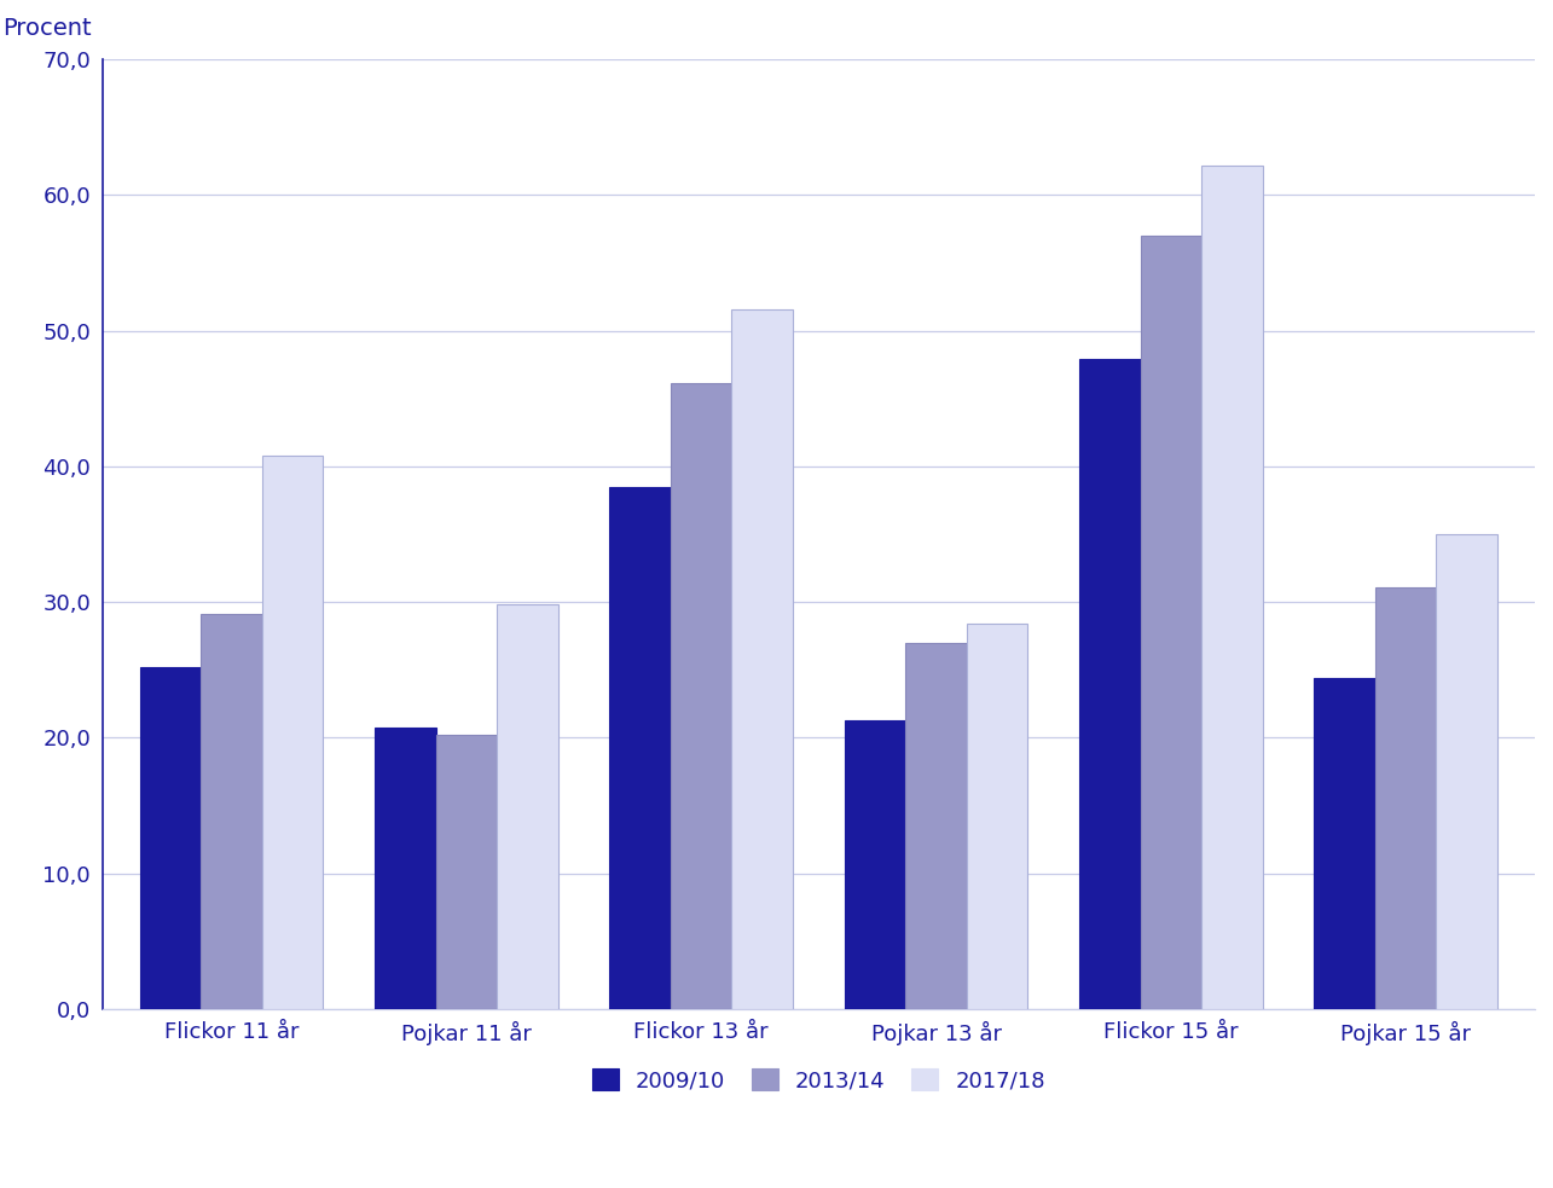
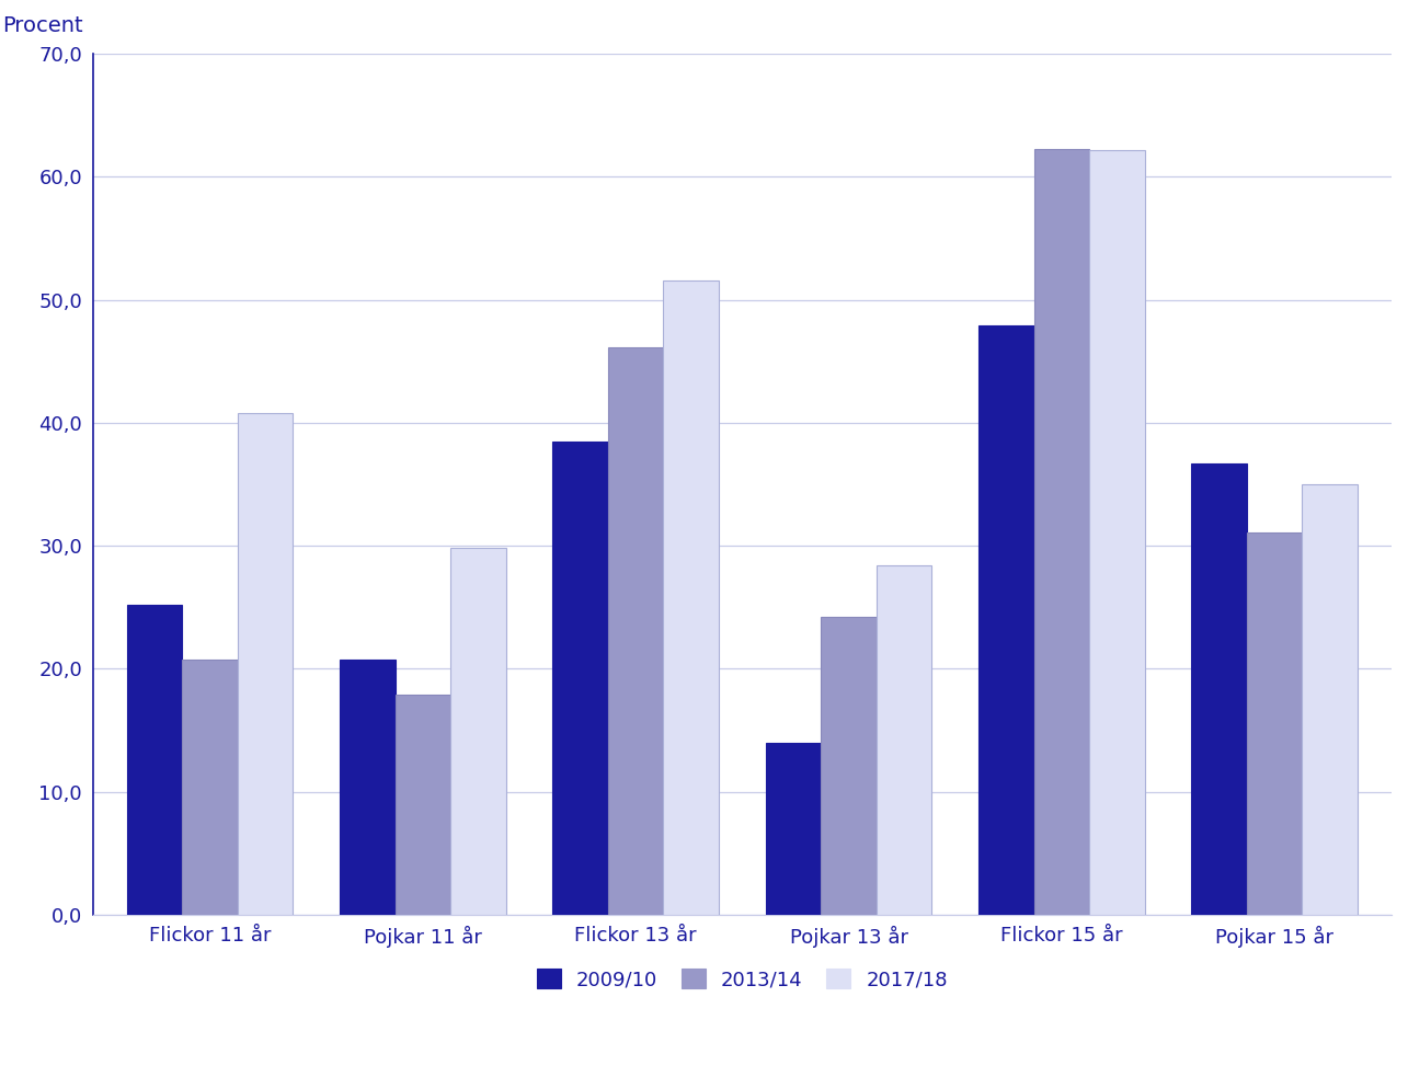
2013/14/Flickor 11 år: 29,1 -> 20,7
2013/14/Pojkar 11 år: 20,2 -> 17,9
2009/10/Pojkar 13 år: 21,3 -> 14,0
2013/14/Pojkar 13 år: 27,0 -> 24,2
2013/14/Flickor 15 år: 57,0 -> 62,3
2009/10/Pojkar 15 år: 24,4 -> 36,7
